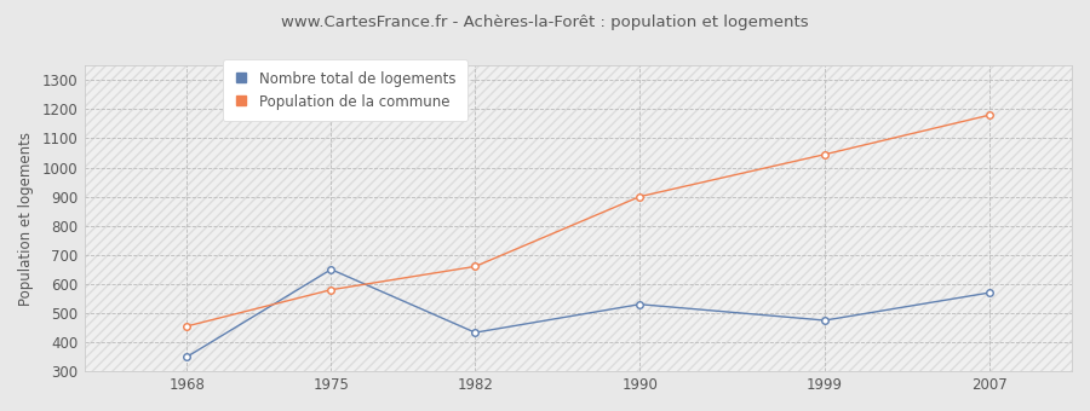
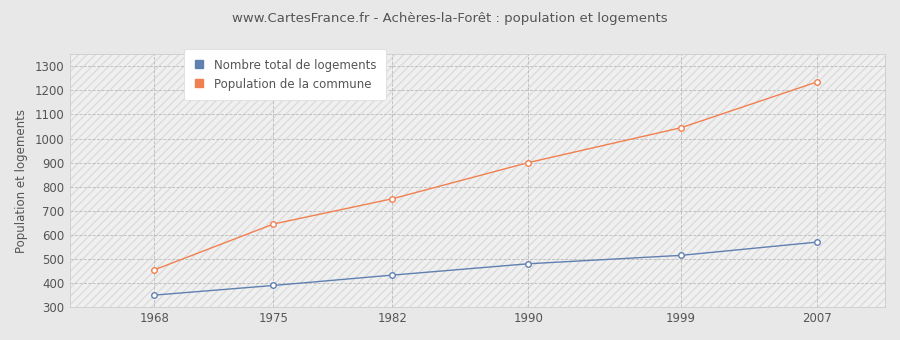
Nombre total de logements/1975: 650 -> 390
Population de la commune/1975: 580 -> 645
Population de la commune/1982: 660 -> 750
Nombre total de logements/1990: 530 -> 480
Nombre total de logements/1999: 475 -> 515
Population de la commune/2007: 1180 -> 1235
